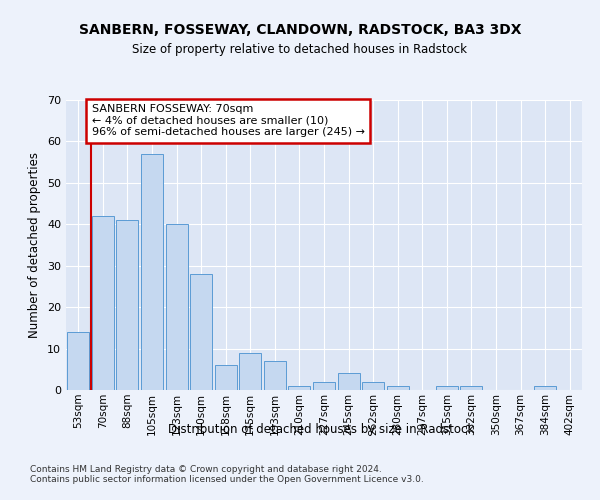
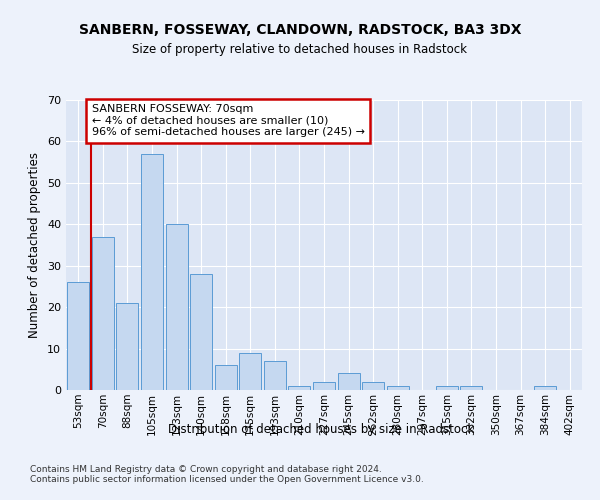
53sqm: 14 -> 26
70sqm: 42 -> 37
88sqm: 41 -> 21
